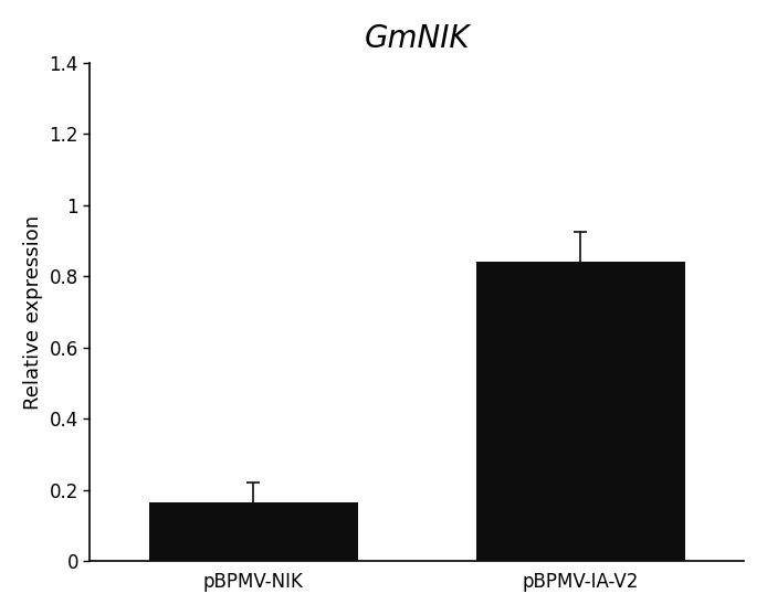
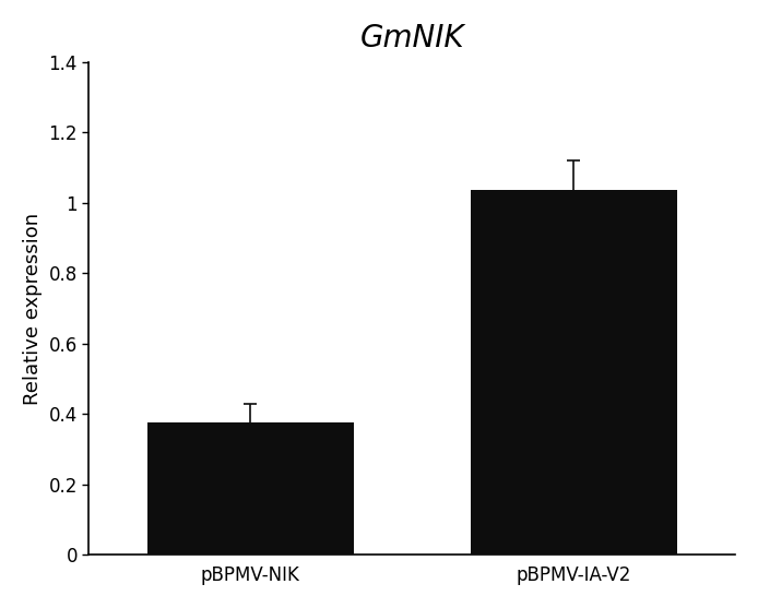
pBPMV-NIK: 0.165 -> 0.375
pBPMV-IA-V2: 0.840 -> 1.035
